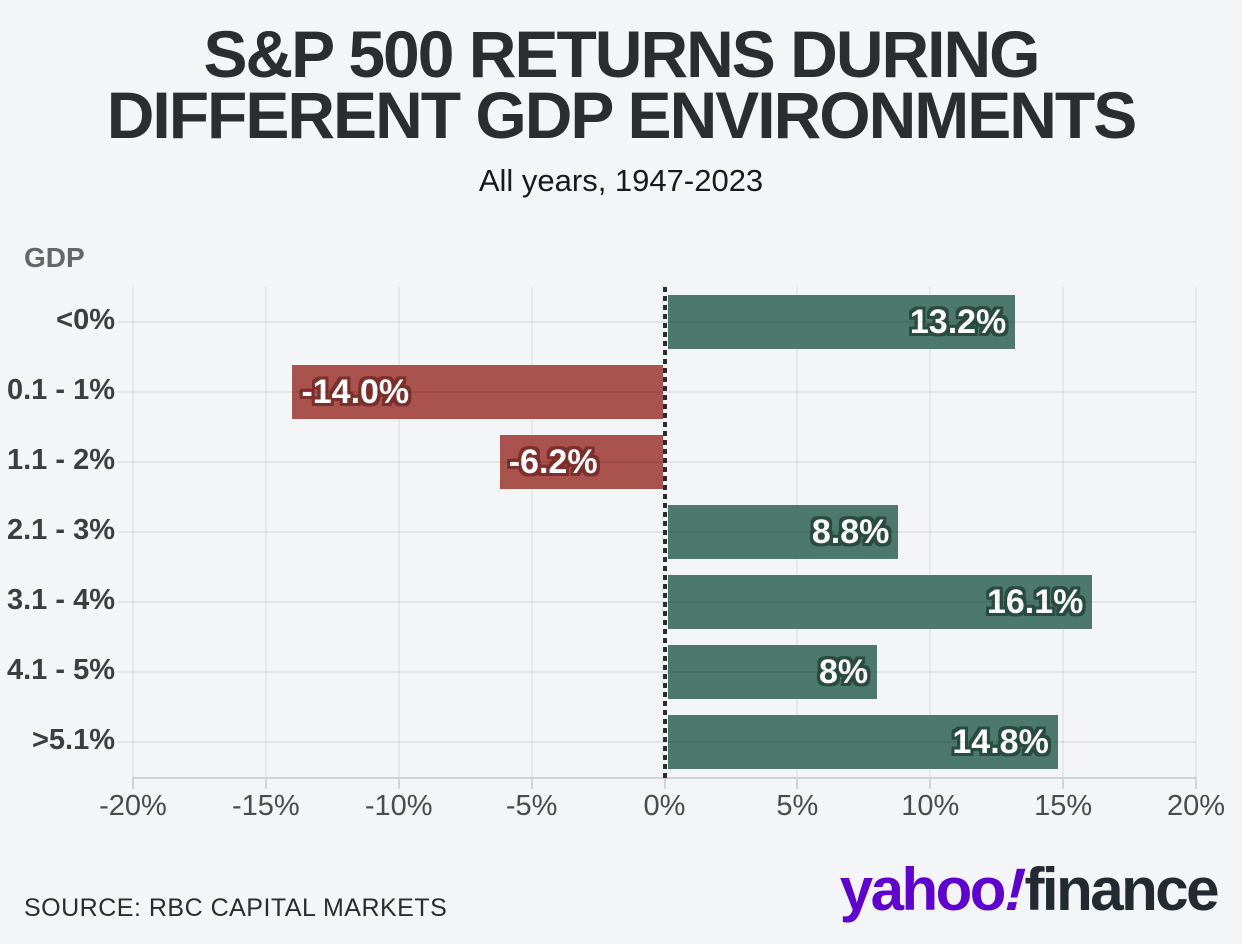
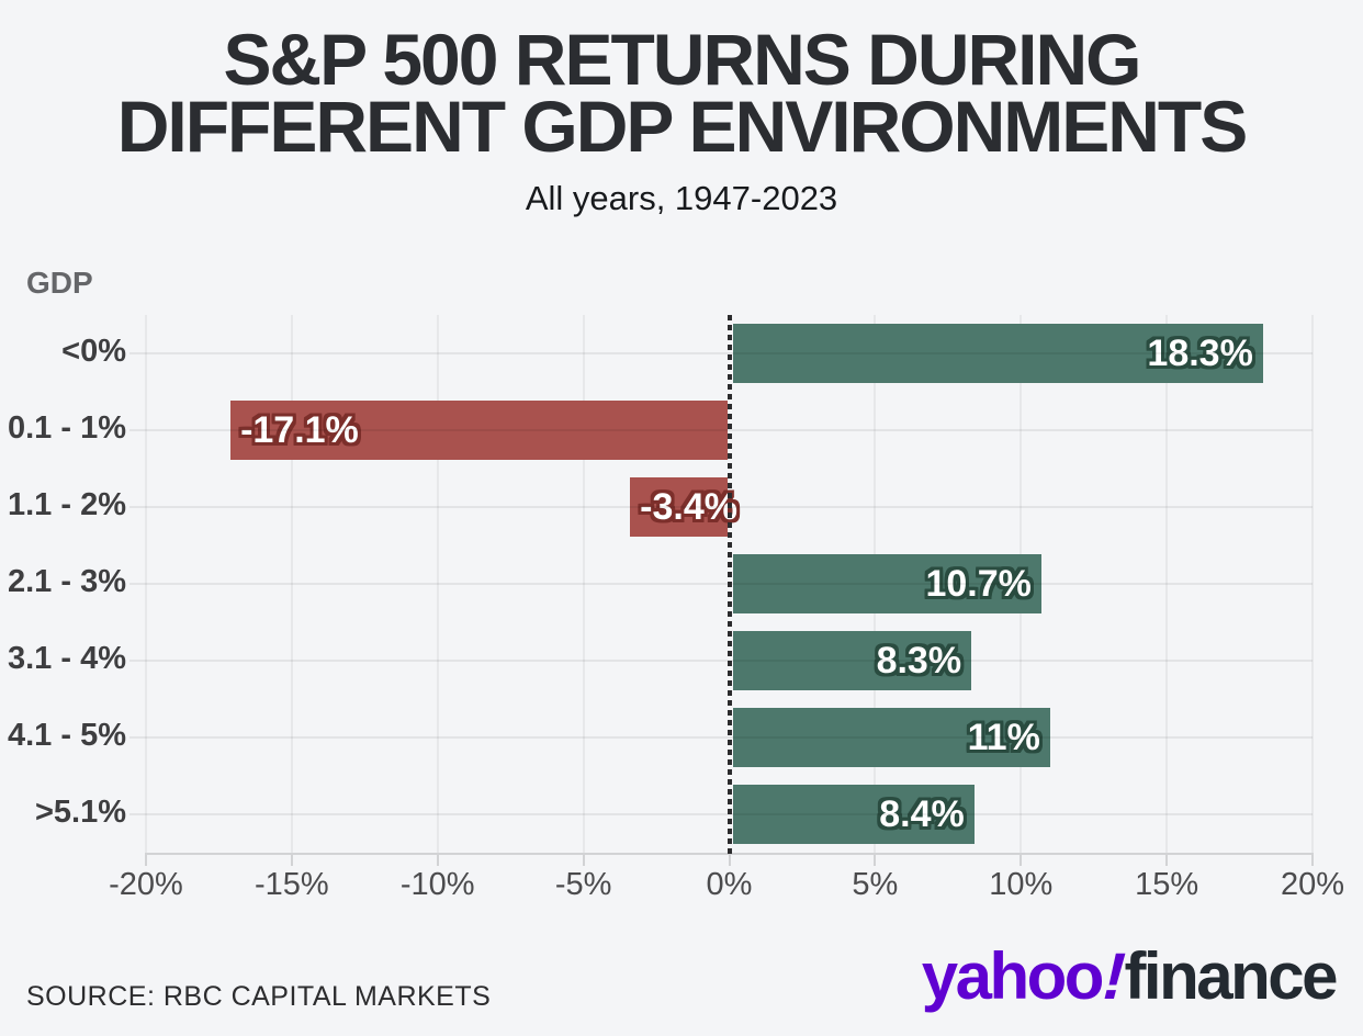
<0%: 13.2% -> 18.3%
0.1 - 1%: -14.0% -> -17.1%
1.1 - 2%: -6.2% -> -3.4%
2.1 - 3%: 8.8% -> 10.7%
3.1 - 4%: 16.1% -> 8.3%
4.1 - 5%: 8% -> 11%
>5.1%: 14.8% -> 8.4%
